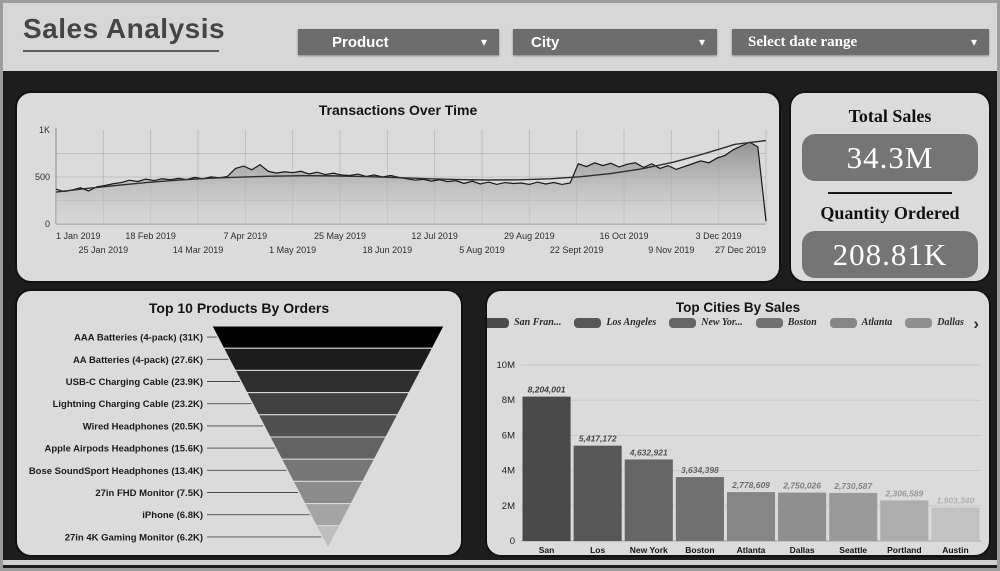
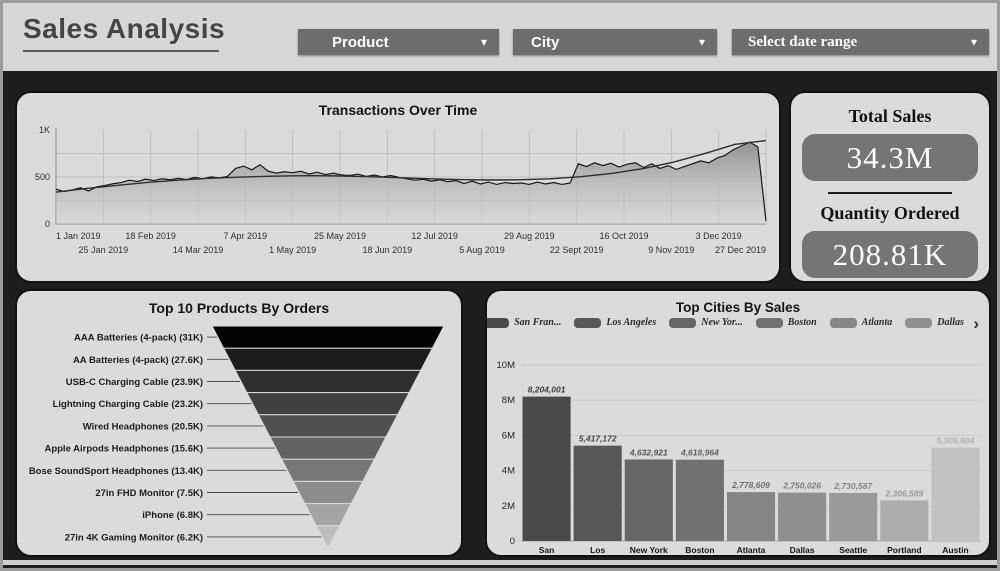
Top Cities By Sales/Boston: 3,634,398 -> 4,618,964
Top Cities By Sales/Austin: 1,903,340 -> 5,305,604
